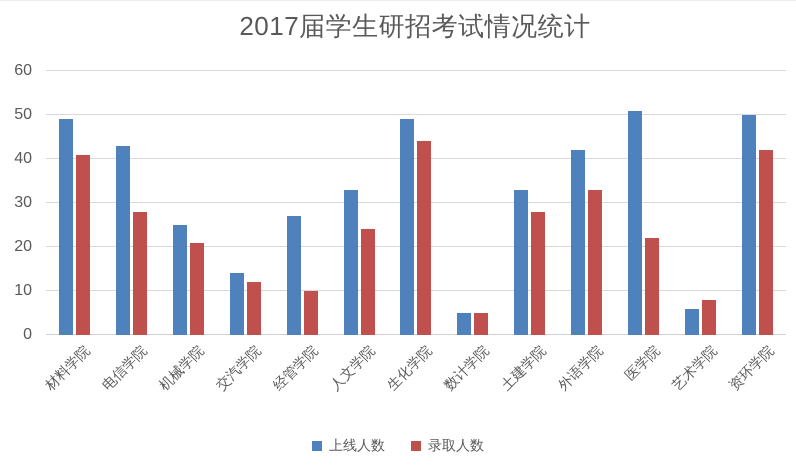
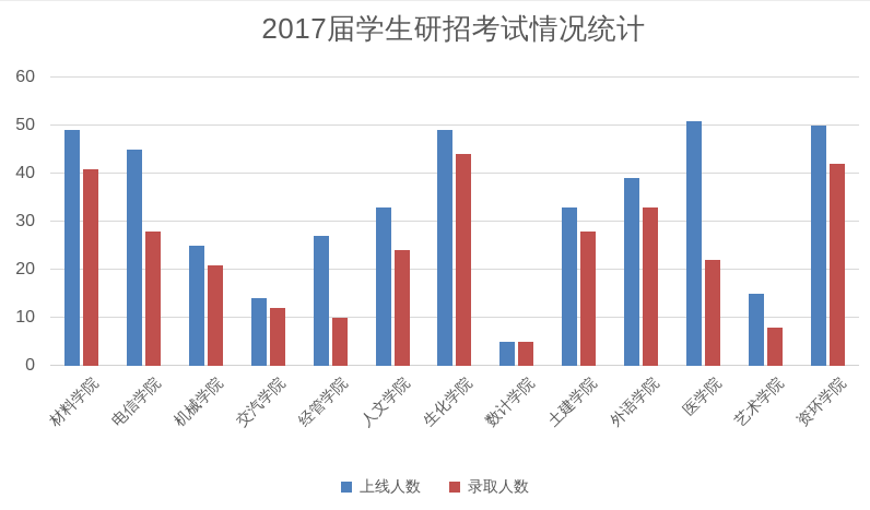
上线人数/电信学院: 43 -> 45
上线人数/外语学院: 42 -> 39
上线人数/艺术学院: 6 -> 15
